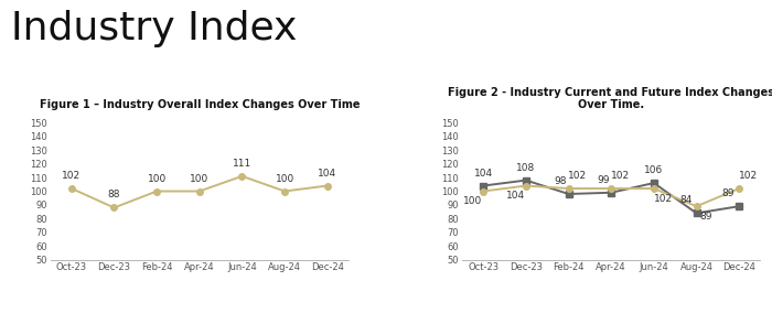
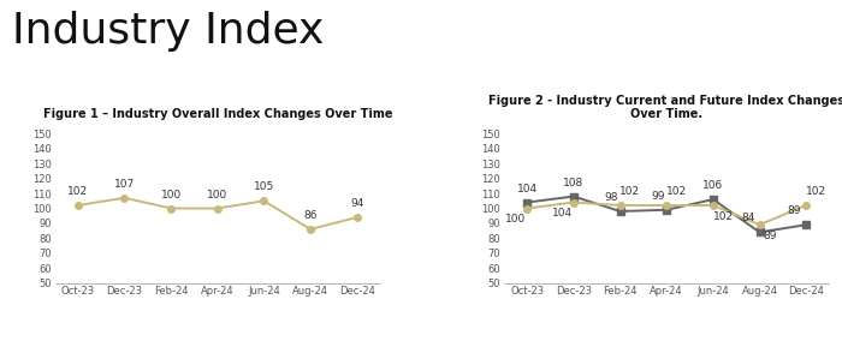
Figure 1 – Industry Overall Index Changes Over Time/Dec-23: 88 -> 107
Figure 1 – Industry Overall Index Changes Over Time/Jun-24: 111 -> 105
Figure 1 – Industry Overall Index Changes Over Time/Aug-24: 100 -> 86
Figure 1 – Industry Overall Index Changes Over Time/Dec-24: 104 -> 94
